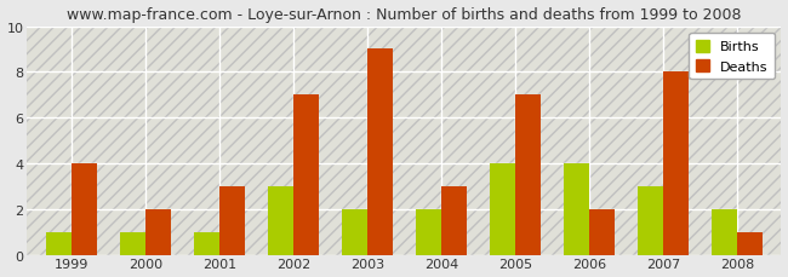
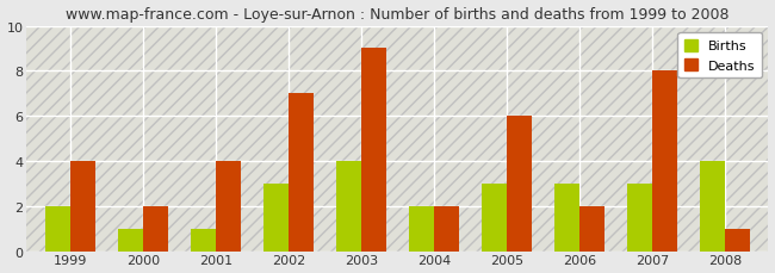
Births/1999: 1 -> 2
Deaths/2001: 3 -> 4
Births/2003: 2 -> 4
Deaths/2004: 3 -> 2
Births/2005: 4 -> 3
Deaths/2005: 7 -> 6
Births/2006: 4 -> 3
Births/2008: 2 -> 4
